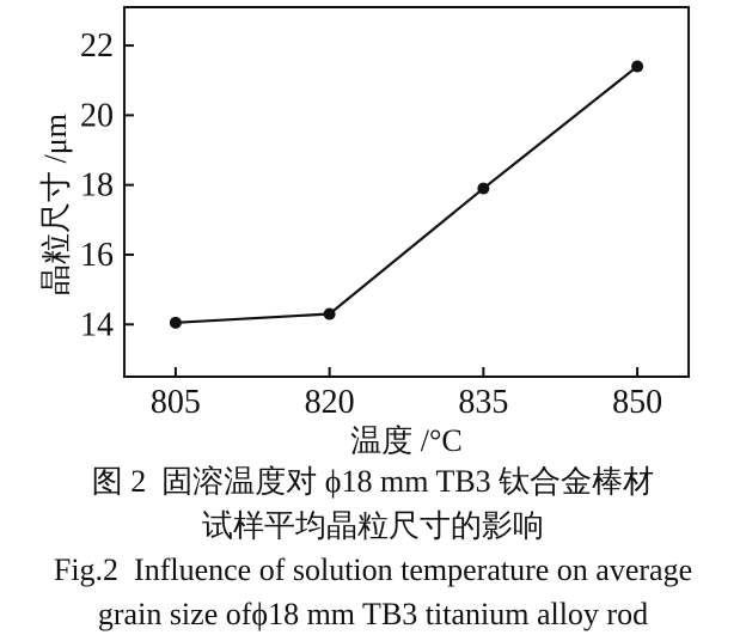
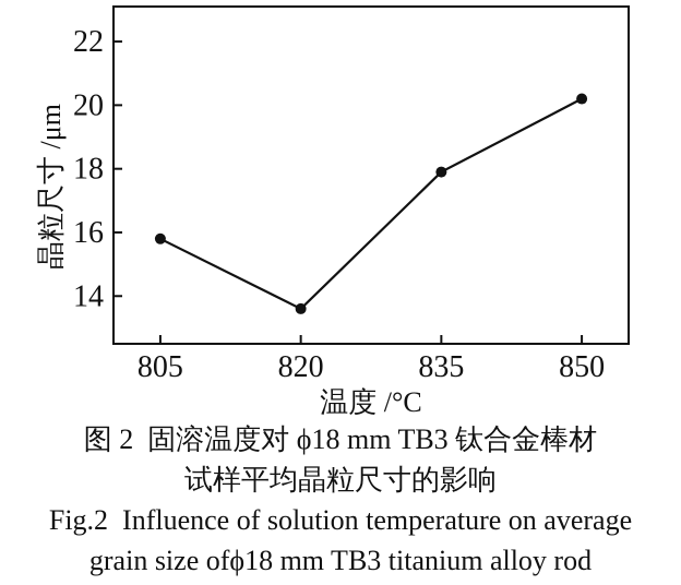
805: 14.1 -> 15.8
820: 14.3 -> 13.6
850: 21.4 -> 20.2
